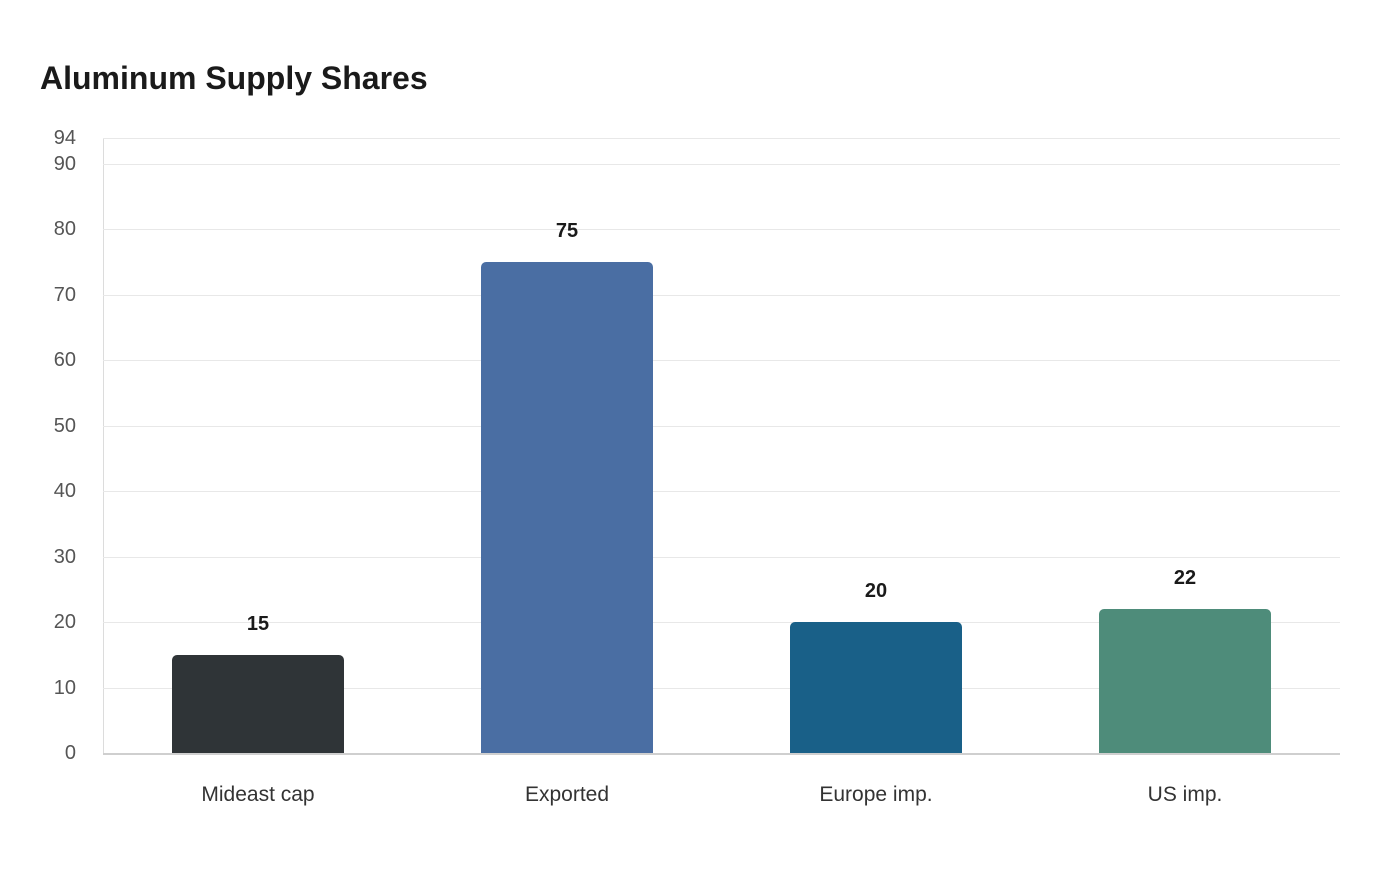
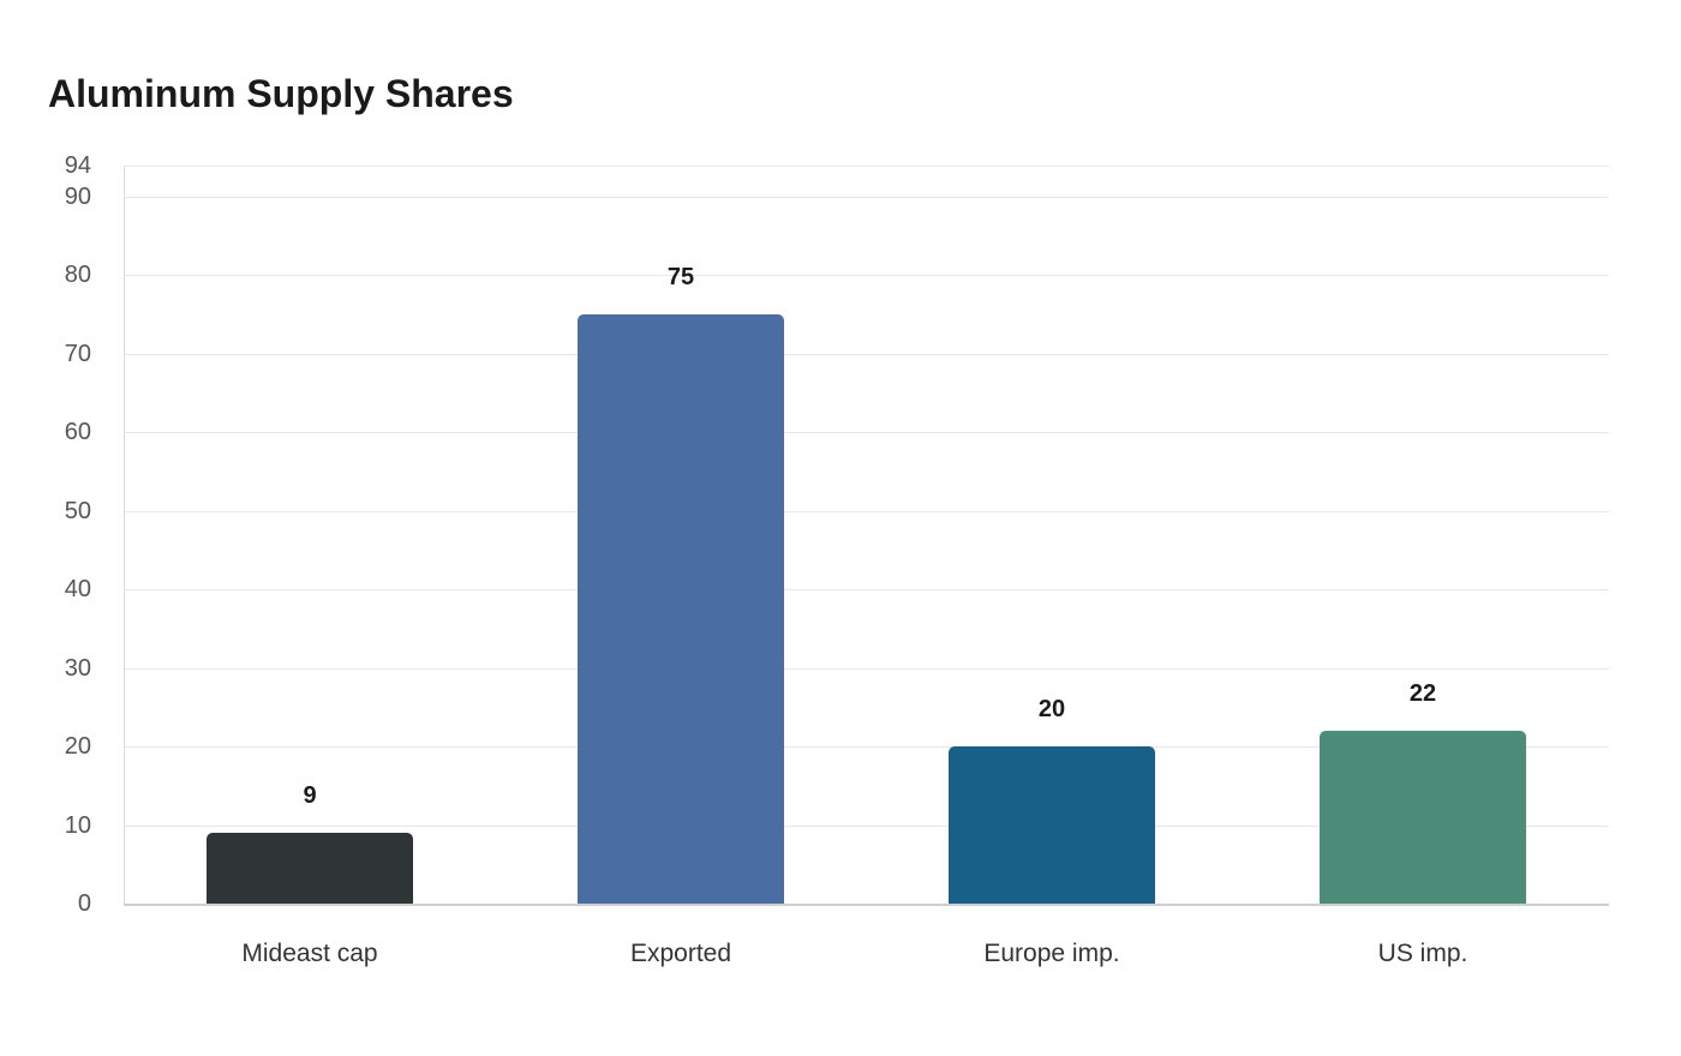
Mideast cap: 15 -> 9
